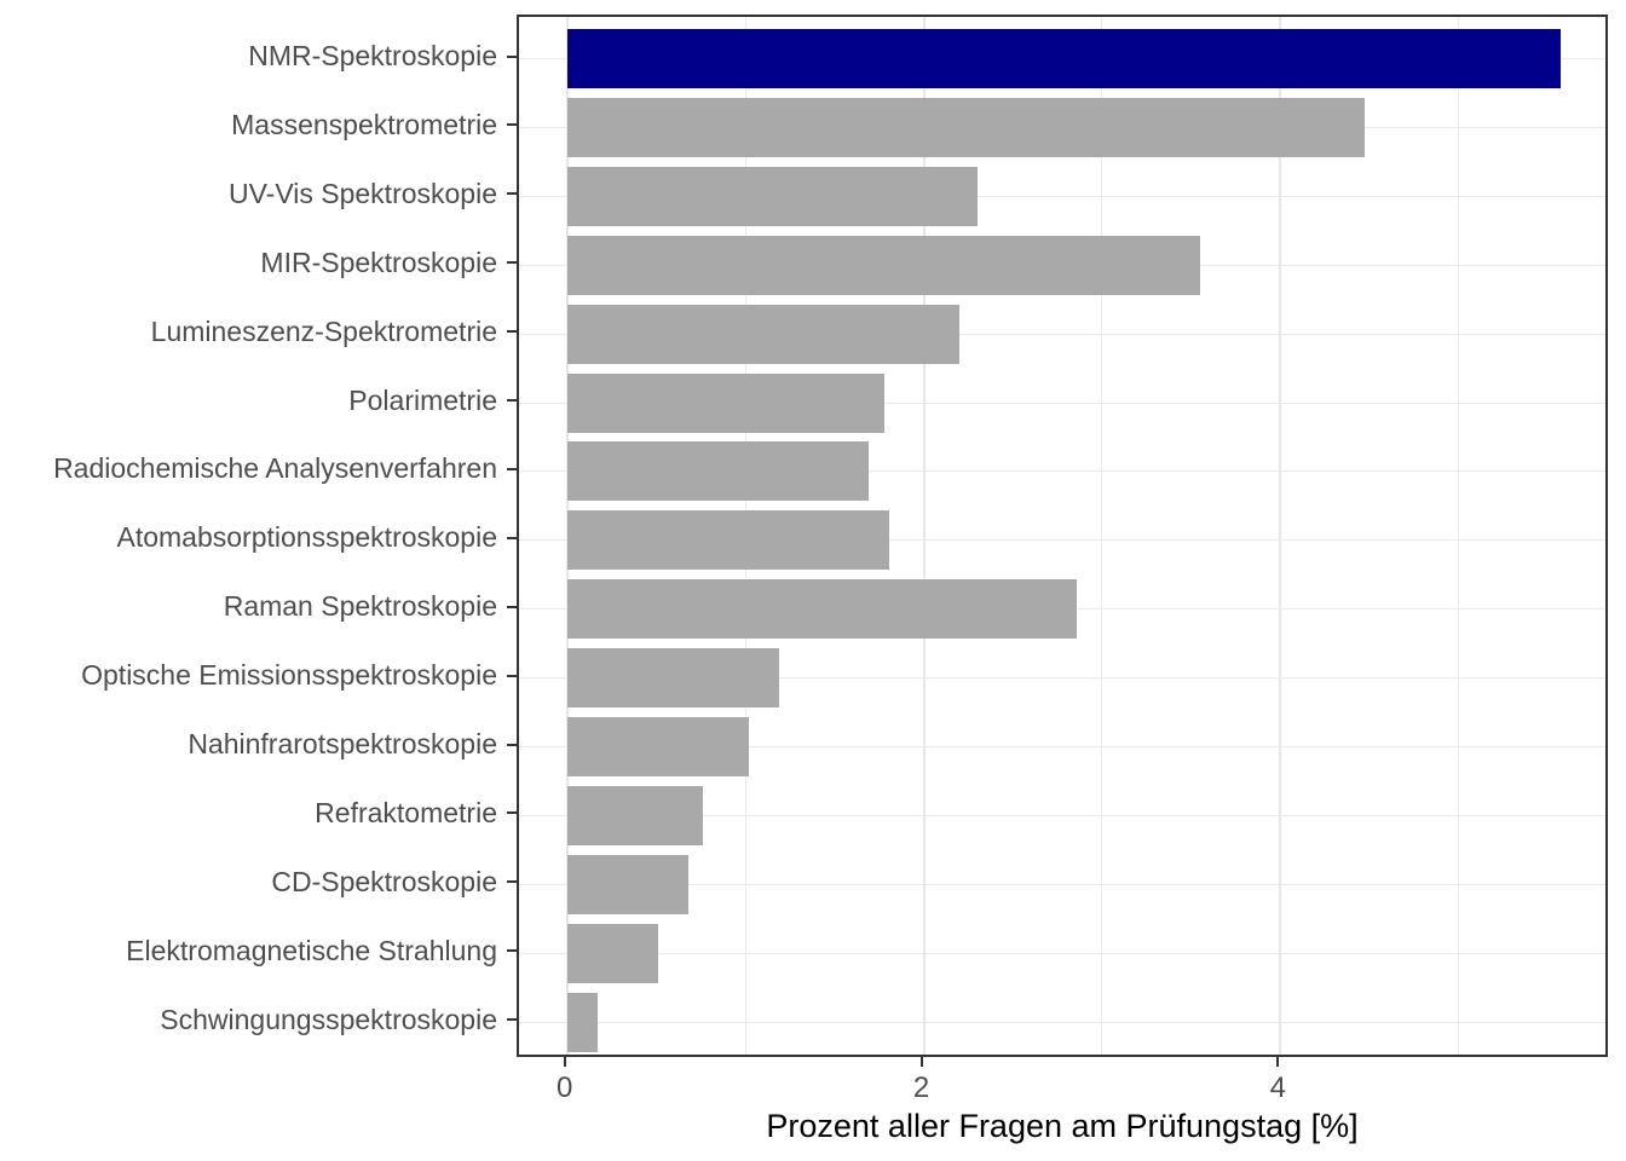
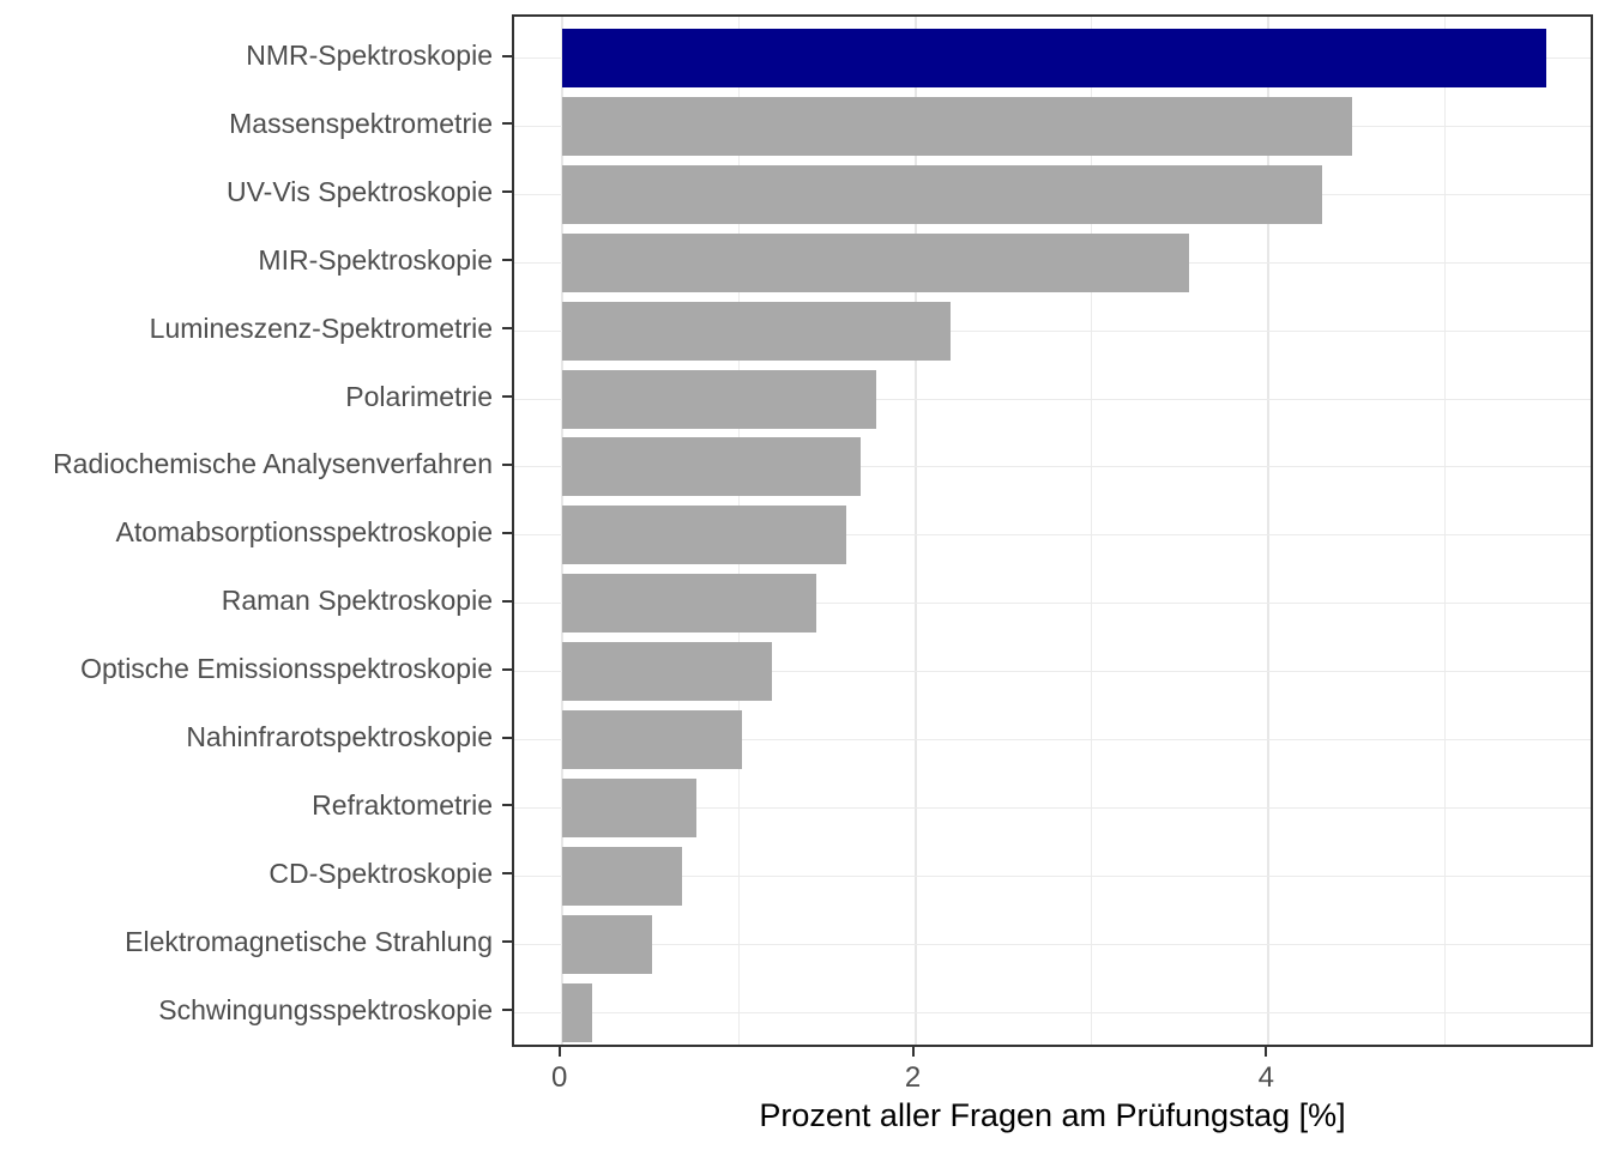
UV-Vis Spektroskopie: 2.30 -> 4.30
Atomabsorptionsspektroskopie: 1.81 -> 1.61
Raman Spektroskopie: 2.86 -> 1.44
